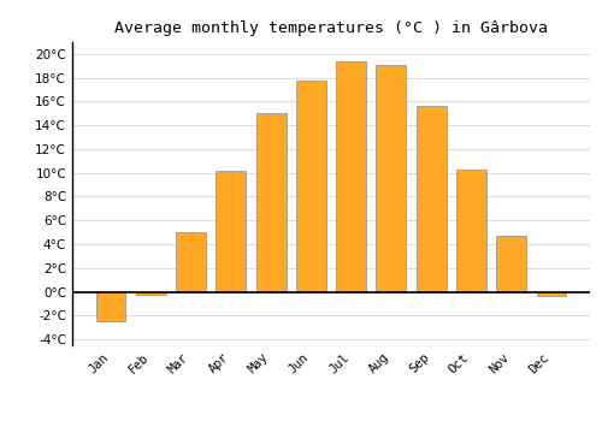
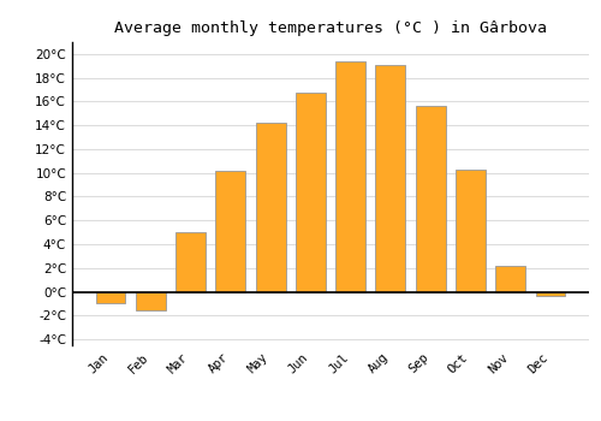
Jan: -2.5°C -> -1.0°C
Feb: -0.3°C -> -1.6°C
May: 15.0°C -> 14.2°C
Jun: 17.8°C -> 16.8°C
Nov: 4.7°C -> 2.2°C
